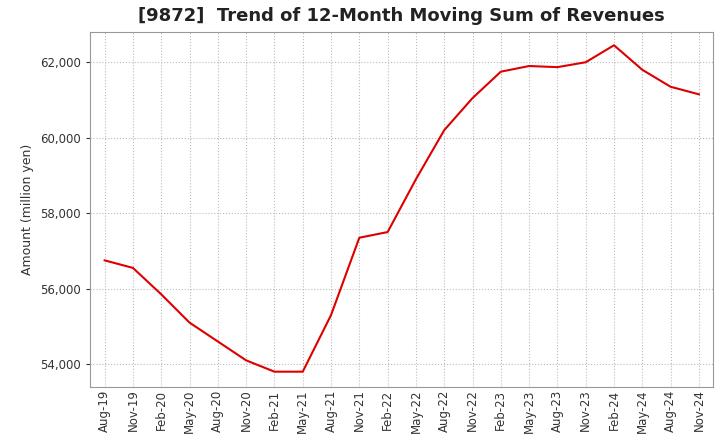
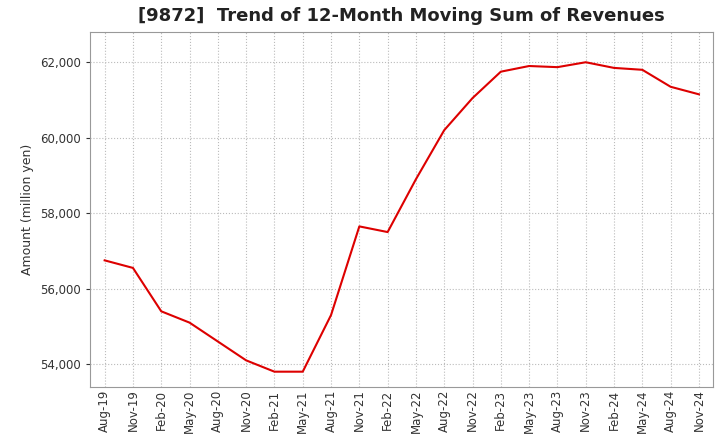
Feb-20: 55,850 -> 55,400
Nov-21: 57,350 -> 57,650
Feb-24: 62,450 -> 61,850
